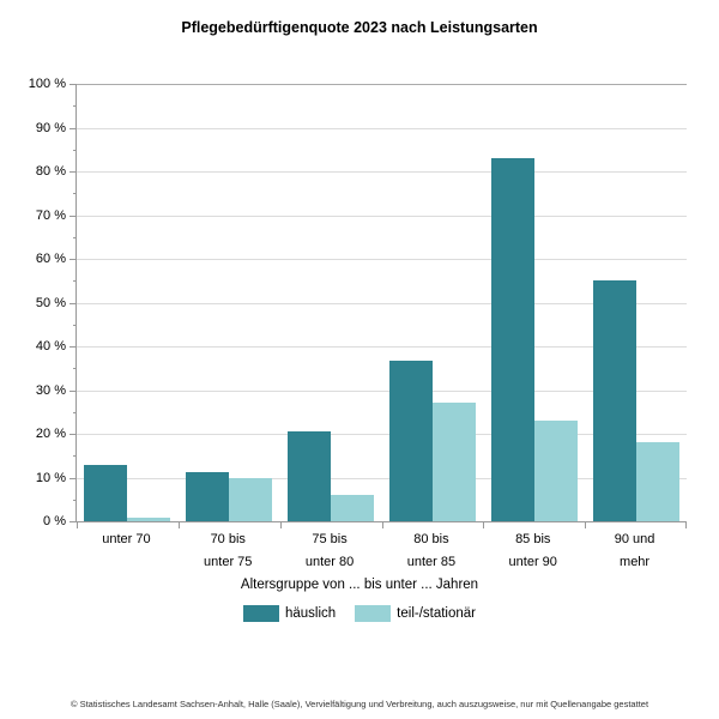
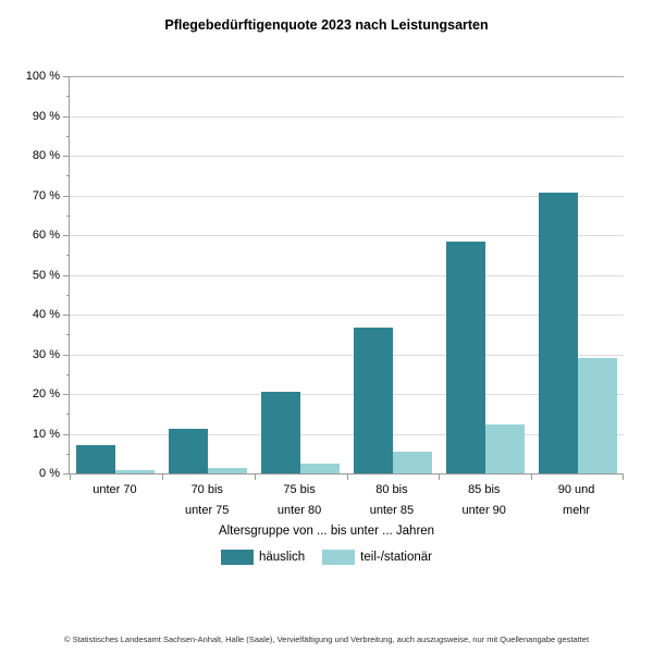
häuslich/unter 70: 13% -> 7%
teil-/stationär/70 bis unter 75: 10% -> 1%
teil-/stationär/75 bis unter 80: 6% -> 3%
teil-/stationär/80 bis unter 85: 27% -> 6%
häuslich/85 bis unter 90: 83% -> 58%
teil-/stationär/85 bis unter 90: 23% -> 12%
häuslich/90 und mehr: 55% -> 71%
teil-/stationär/90 und mehr: 18% -> 29%
